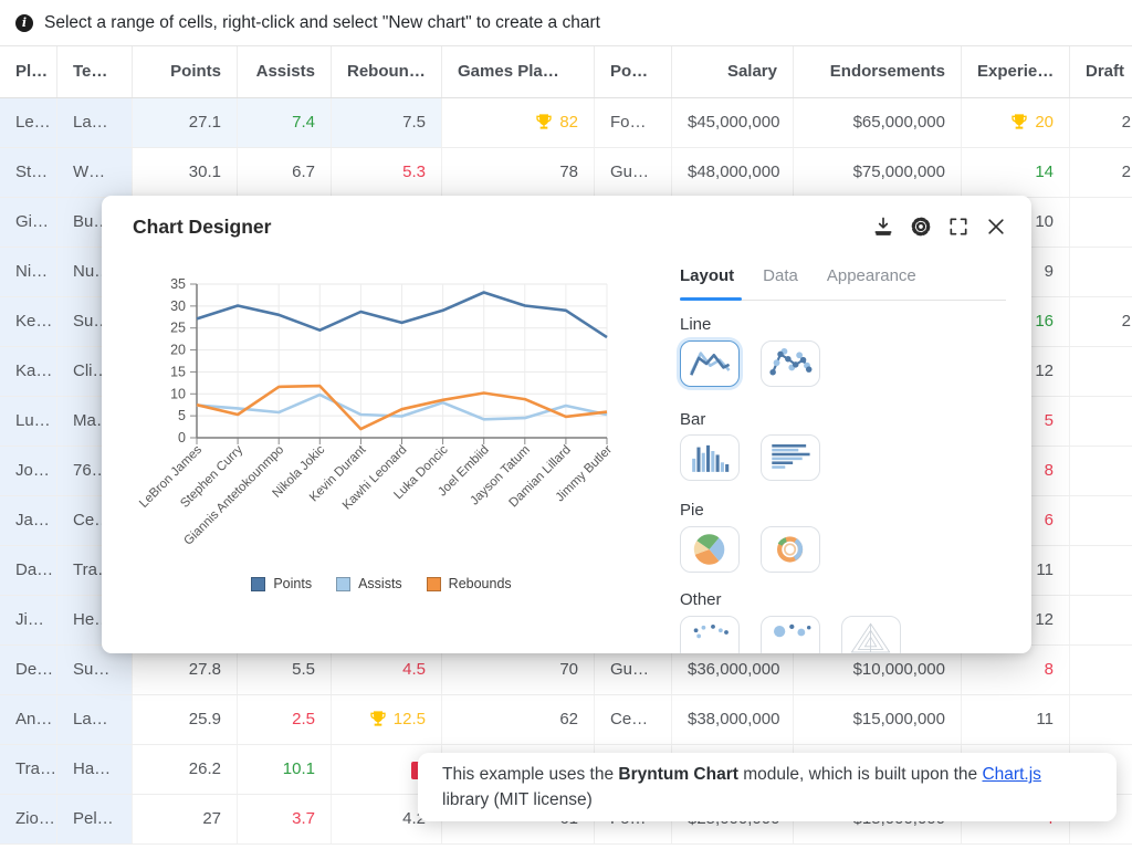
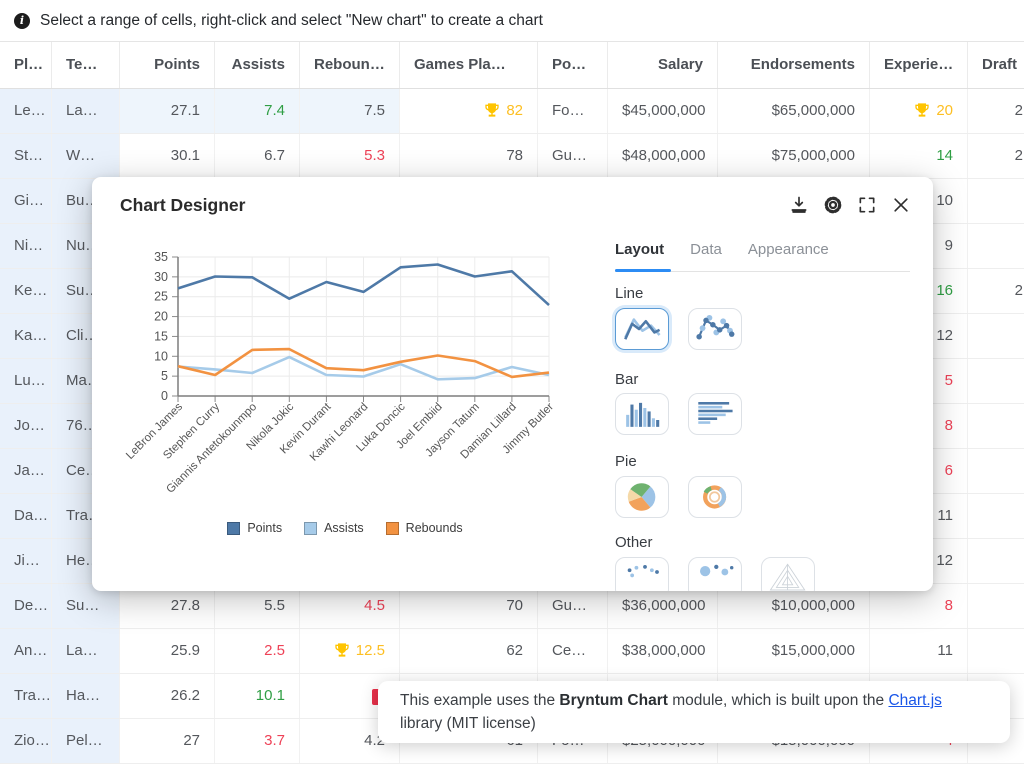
Points/Giannis Antetokounmpo: 28 -> 30
Rebounds/Kevin Durant: 2 -> 7
Points/Luka Doncic: 29 -> 32
Points/Damian Lillard: 29 -> 31
